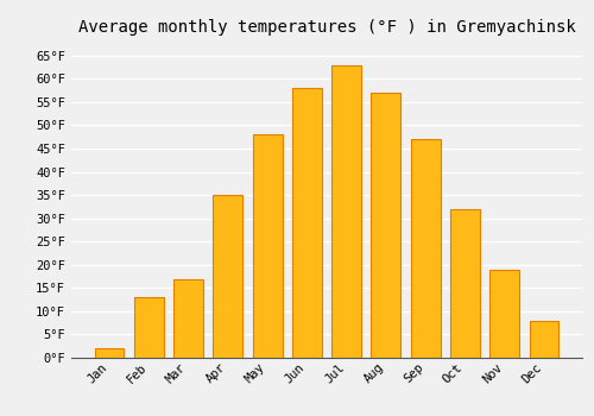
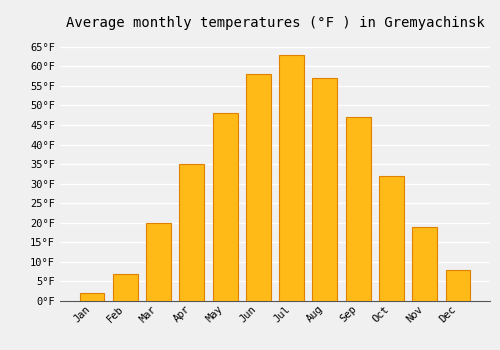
Feb: 13°F -> 7°F
Mar: 17°F -> 20°F
